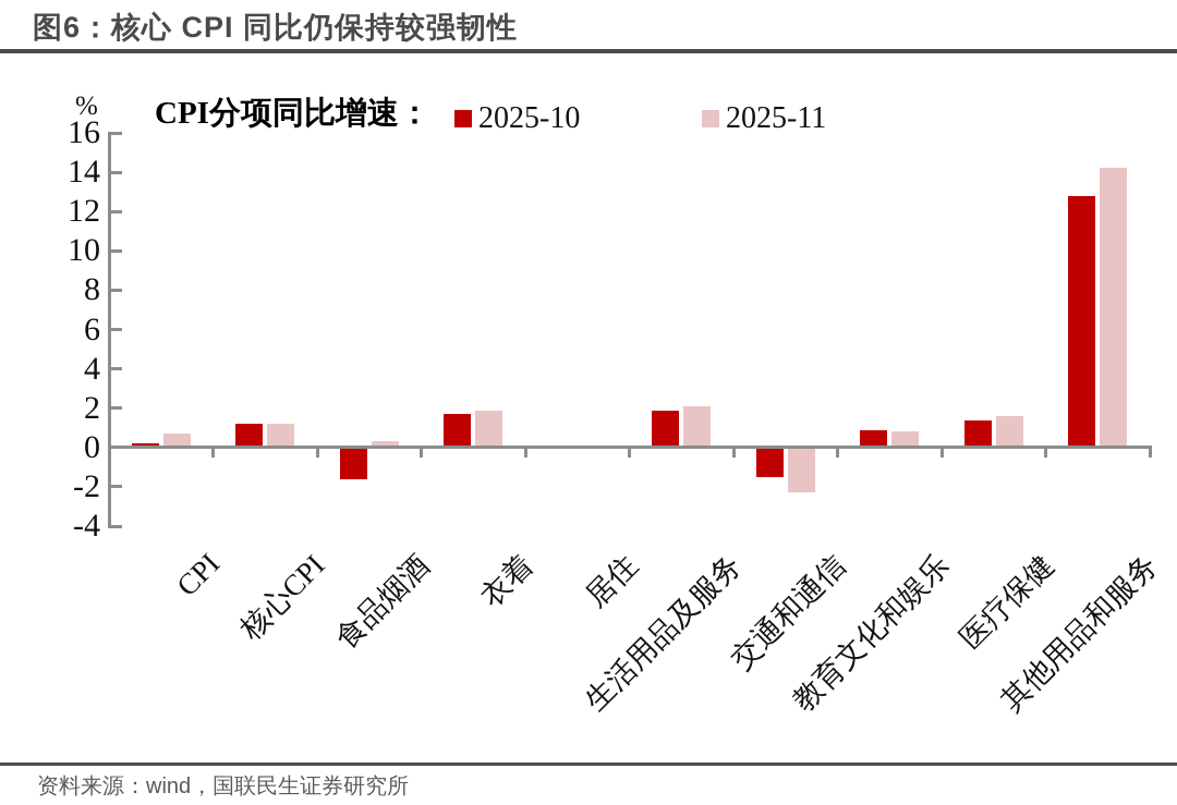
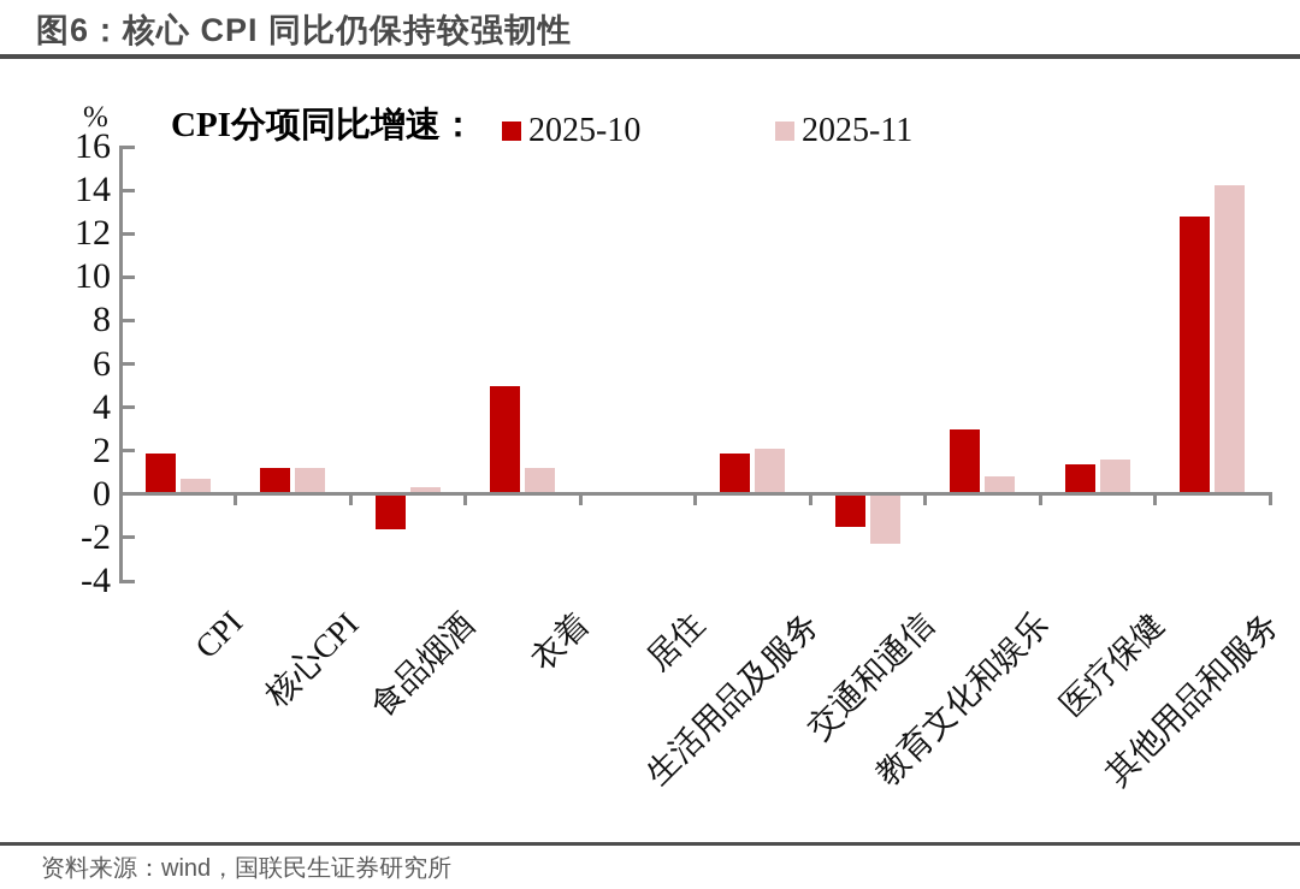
2025-10/CPI: 0.2 -> 1.9
2025-10/衣着: 1.7 -> 5.0
2025-11/衣着: 1.9 -> 1.2
2025-10/教育文化和娱乐: 0.9 -> 3.0
